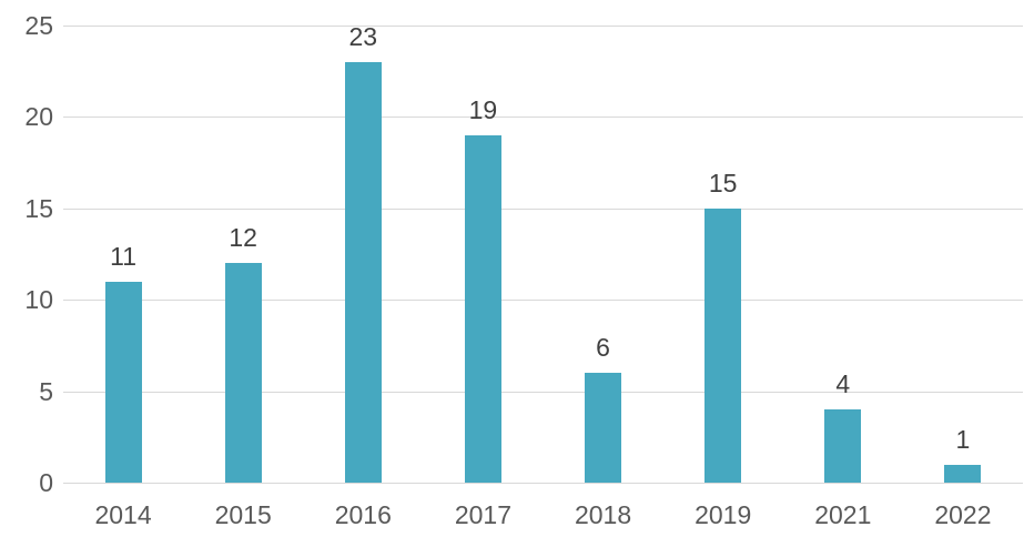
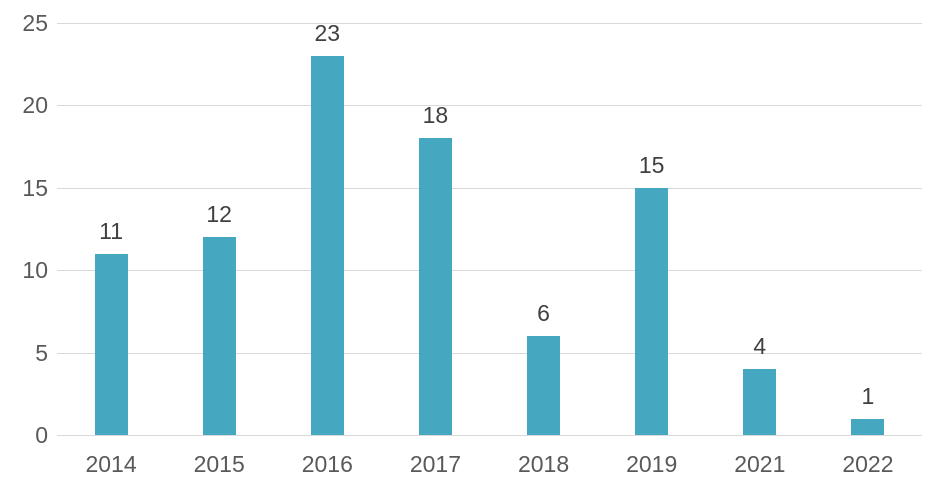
2017: 19 -> 18
